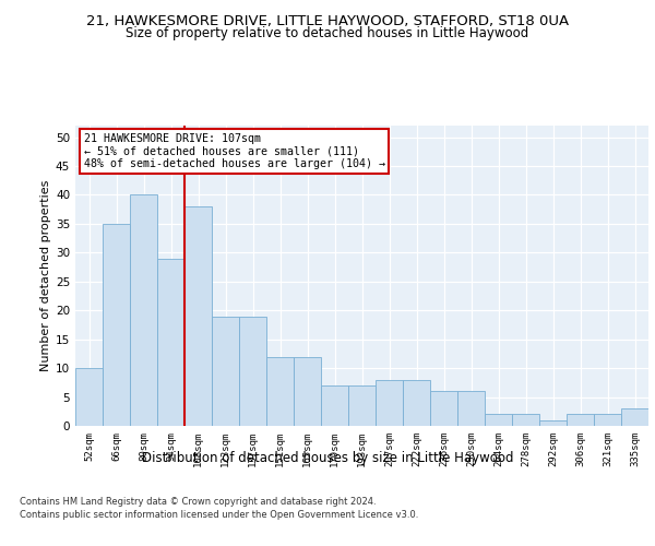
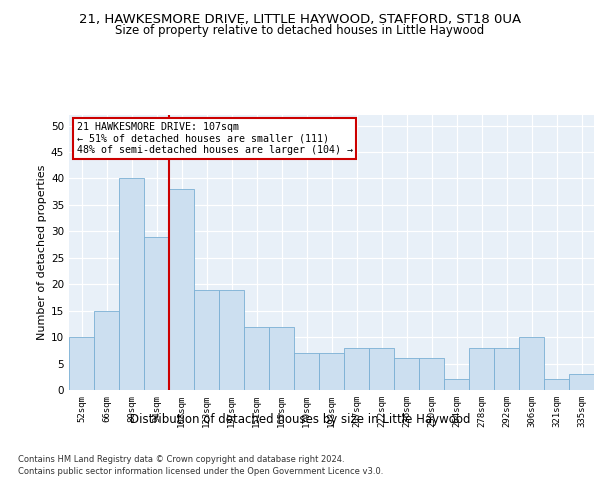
66sqm: 35 -> 15
278sqm: 2 -> 8
292sqm: 1 -> 8
306sqm: 2 -> 10
